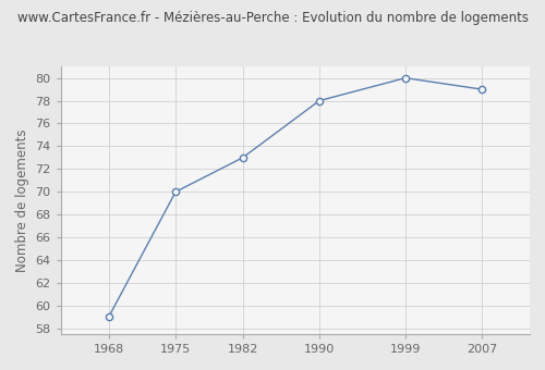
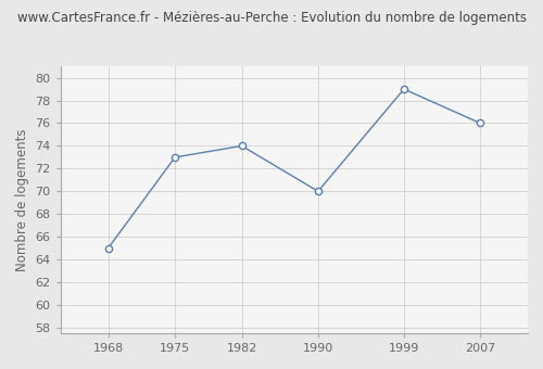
1968: 59 -> 65
1975: 70 -> 73
1982: 73 -> 74
1990: 78 -> 70
1999: 80 -> 79
2007: 79 -> 76
